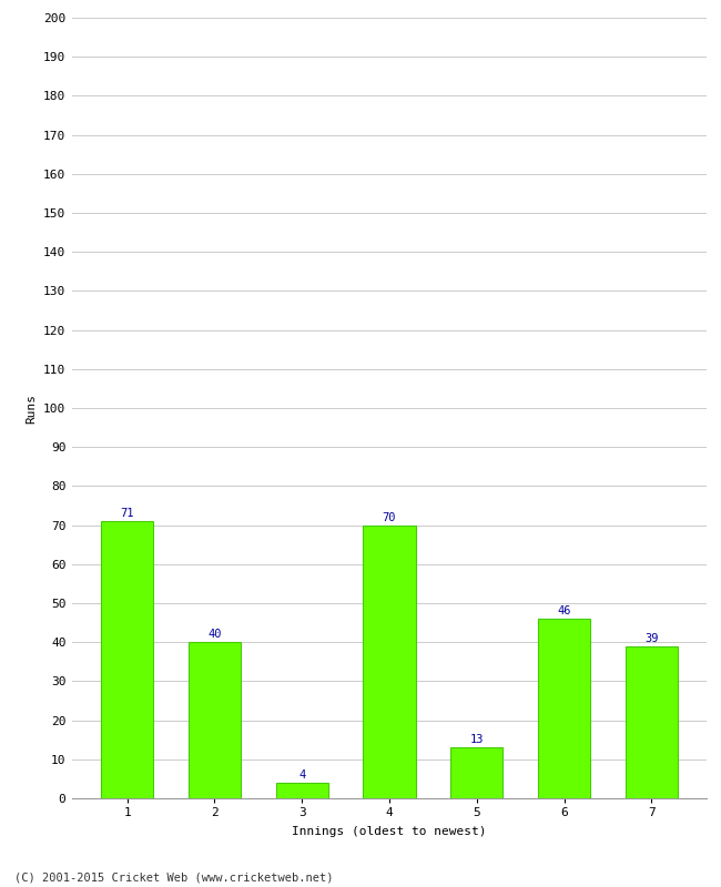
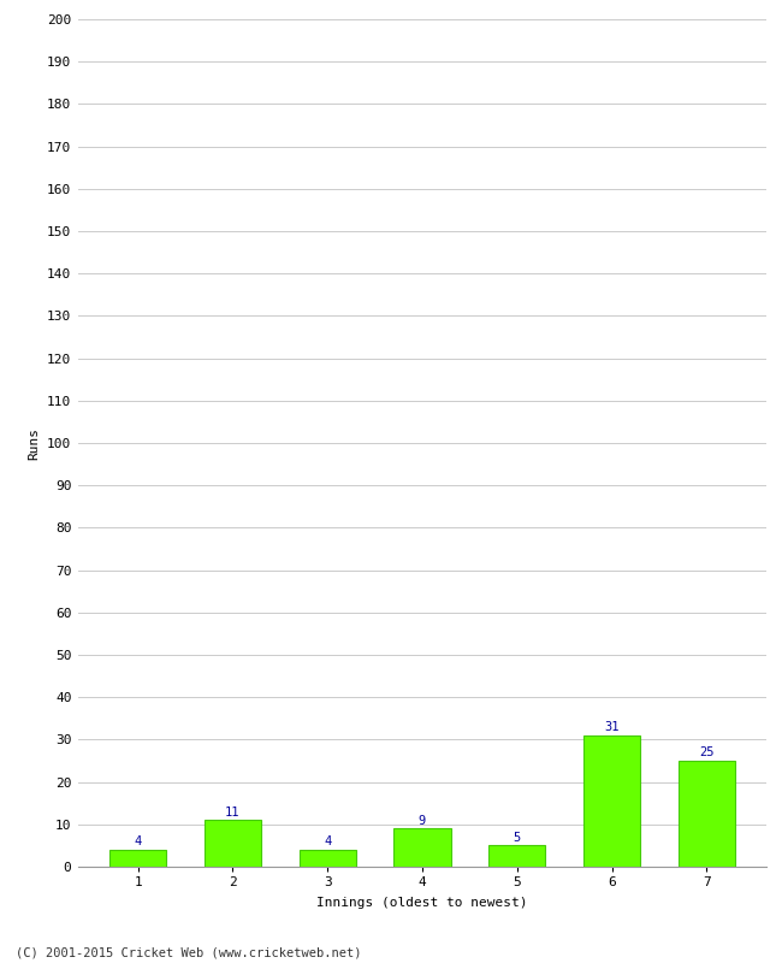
1: 71 -> 4
2: 40 -> 11
4: 70 -> 9
5: 13 -> 5
6: 46 -> 31
7: 39 -> 25
